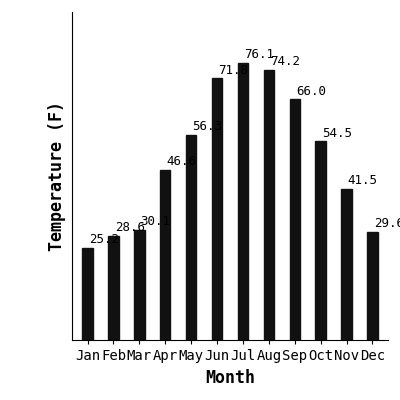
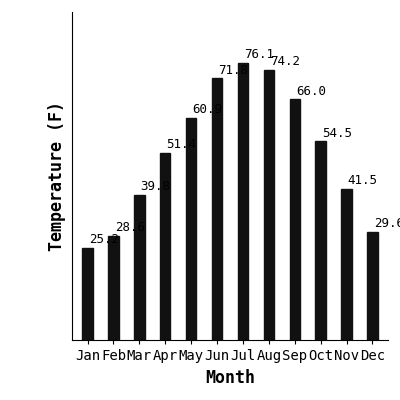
Mar: 30.1 -> 39.8
Apr: 46.6 -> 51.4
May: 56.3 -> 60.9
